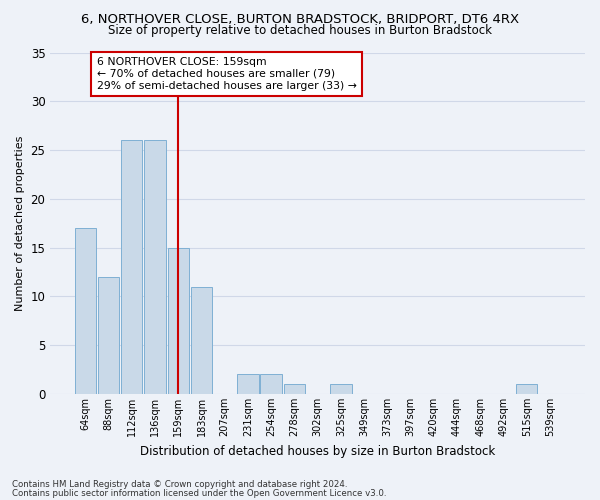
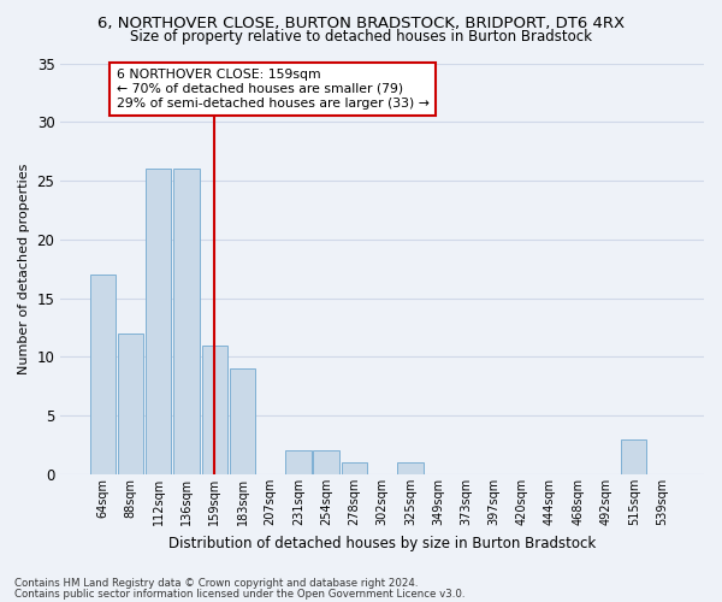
159sqm: 15 -> 11
183sqm: 11 -> 9
515sqm: 1 -> 3
